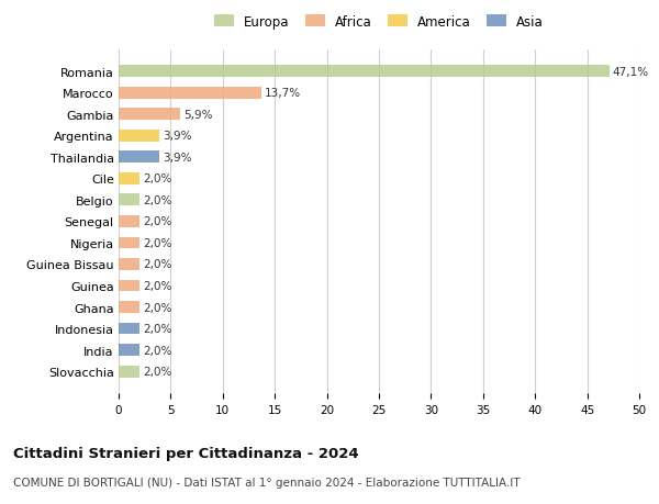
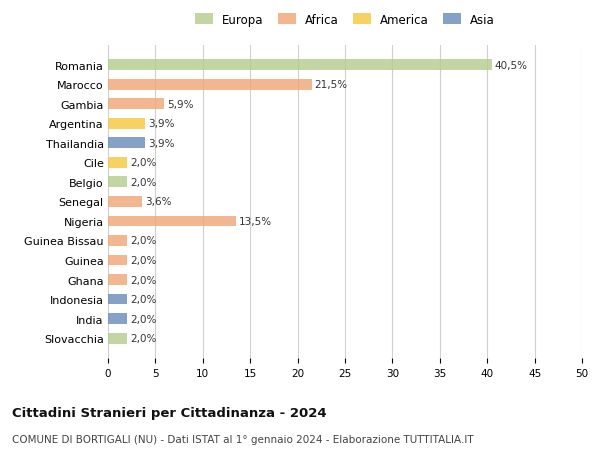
Romania: 47,1% -> 40,5%
Marocco: 13,7% -> 21,5%
Senegal: 2,0% -> 3,6%
Nigeria: 2,0% -> 13,5%
